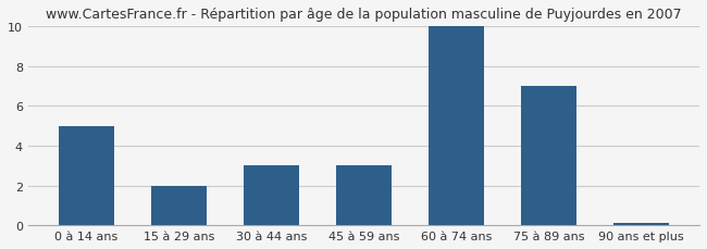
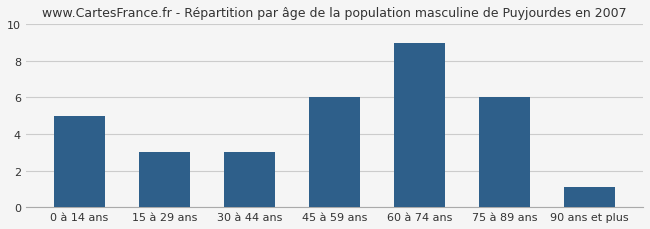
15 à 29 ans: 2.0 -> 3.0
45 à 59 ans: 3.0 -> 6.0
60 à 74 ans: 10.0 -> 9.0
75 à 89 ans: 7.0 -> 6.0
90 ans et plus: 0.1 -> 1.1
